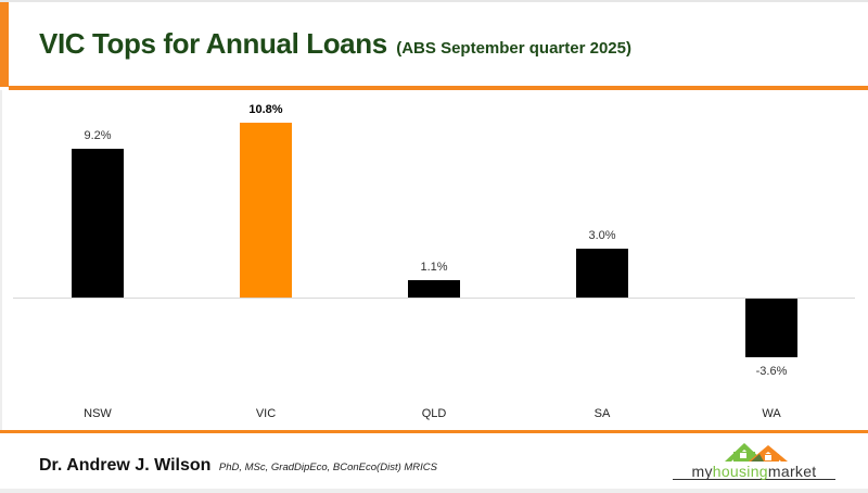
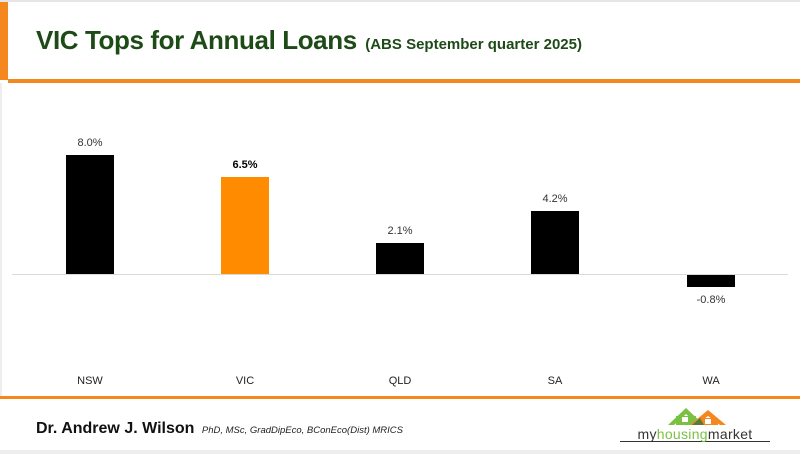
NSW: 9.2% -> 8.0%
VIC: 10.8% -> 6.5%
QLD: 1.1% -> 2.1%
SA: 3.0% -> 4.2%
WA: -3.6% -> -0.8%
